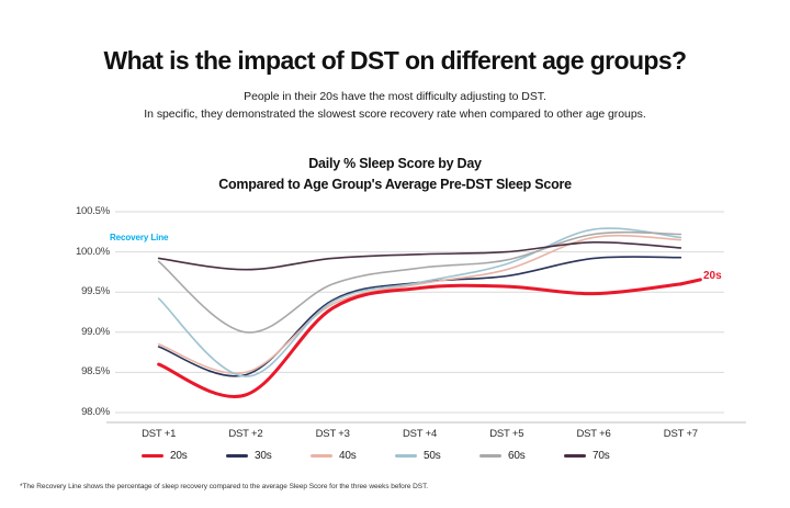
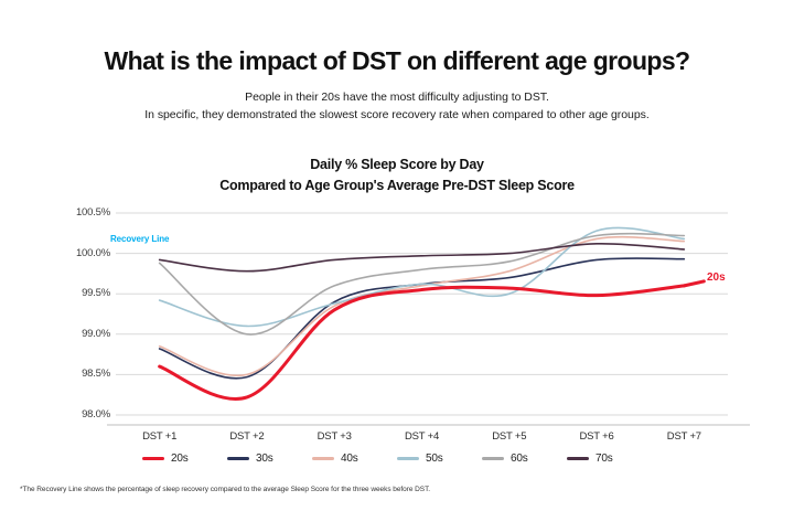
50s/DST +2: 98.5% -> 99.1%
50s/DST +5: 99.8% -> 99.5%
